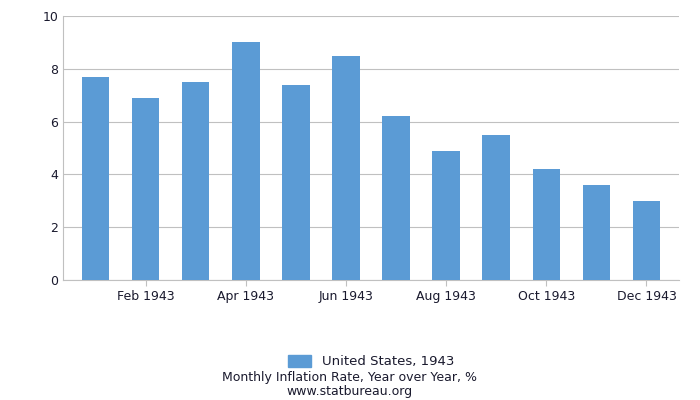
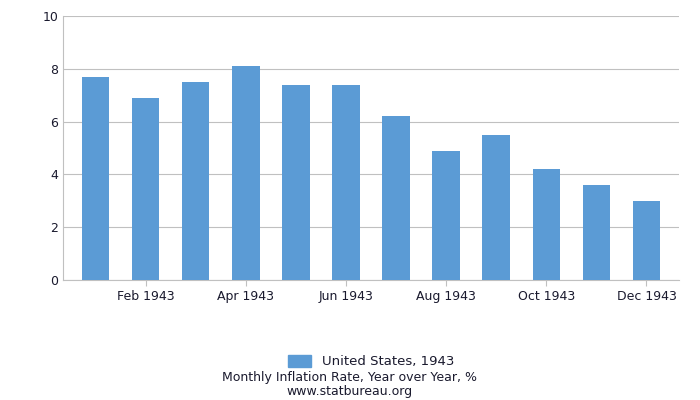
Apr 1943: 9.0 -> 8.1
Jun 1943: 8.5 -> 7.4
